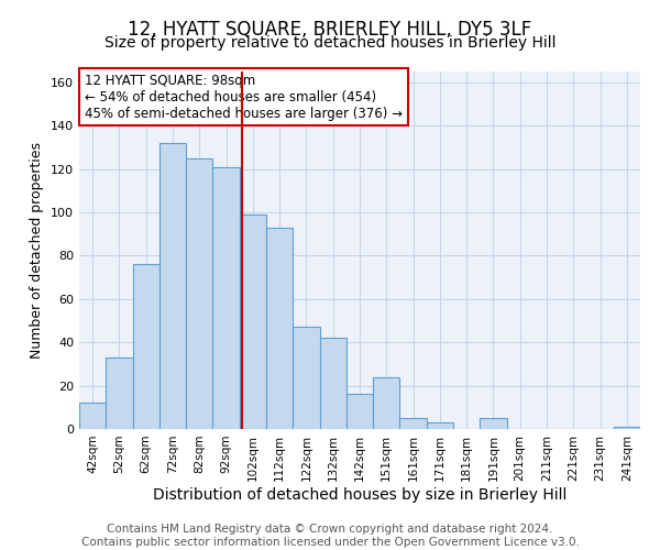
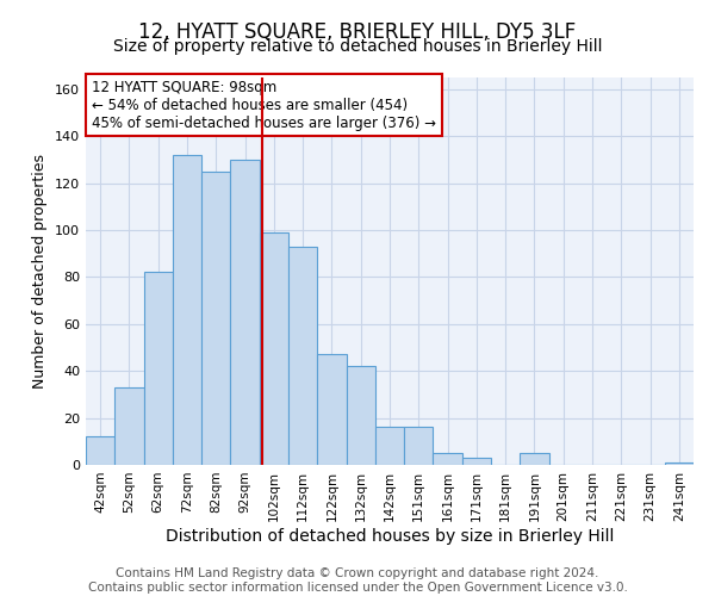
62sqm: 76 -> 82
92sqm: 121 -> 130
151sqm: 24 -> 16
